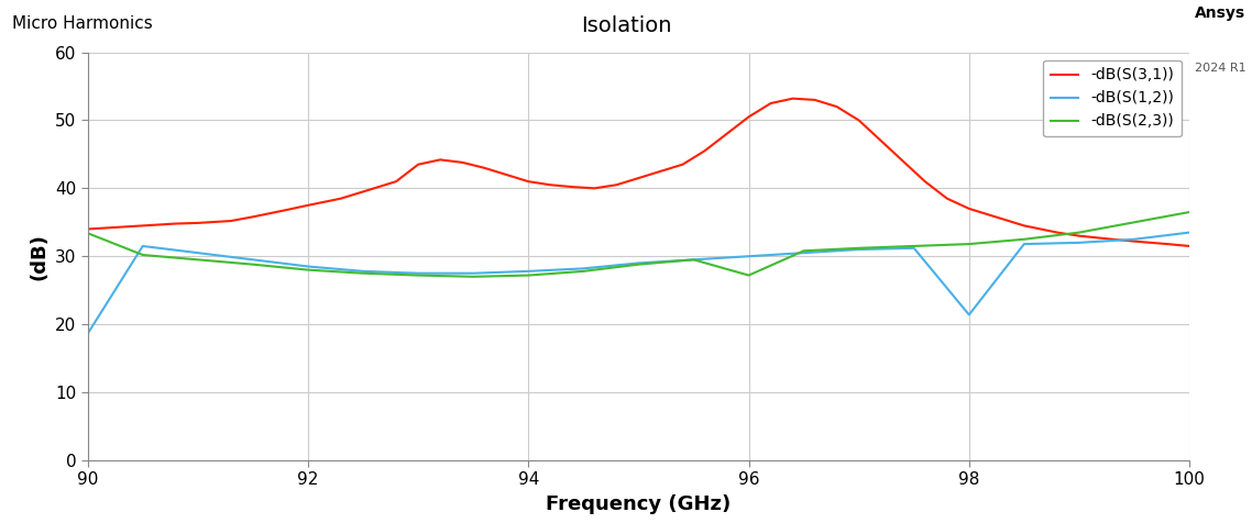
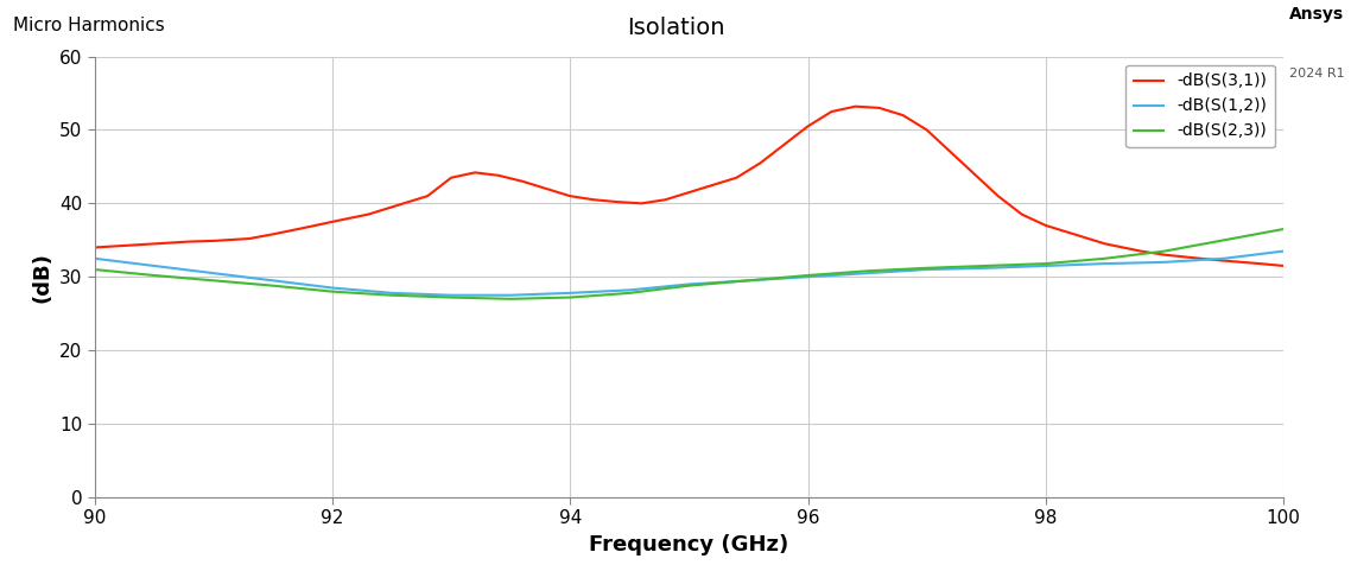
-dB(S(1,2))/90: 18.6 -> 32.5
-dB(S(2,3))/90: 33.4 -> 31.0
-dB(S(2,3))/96: 27.2 -> 30.2
-dB(S(1,2))/98: 21.4 -> 31.5
